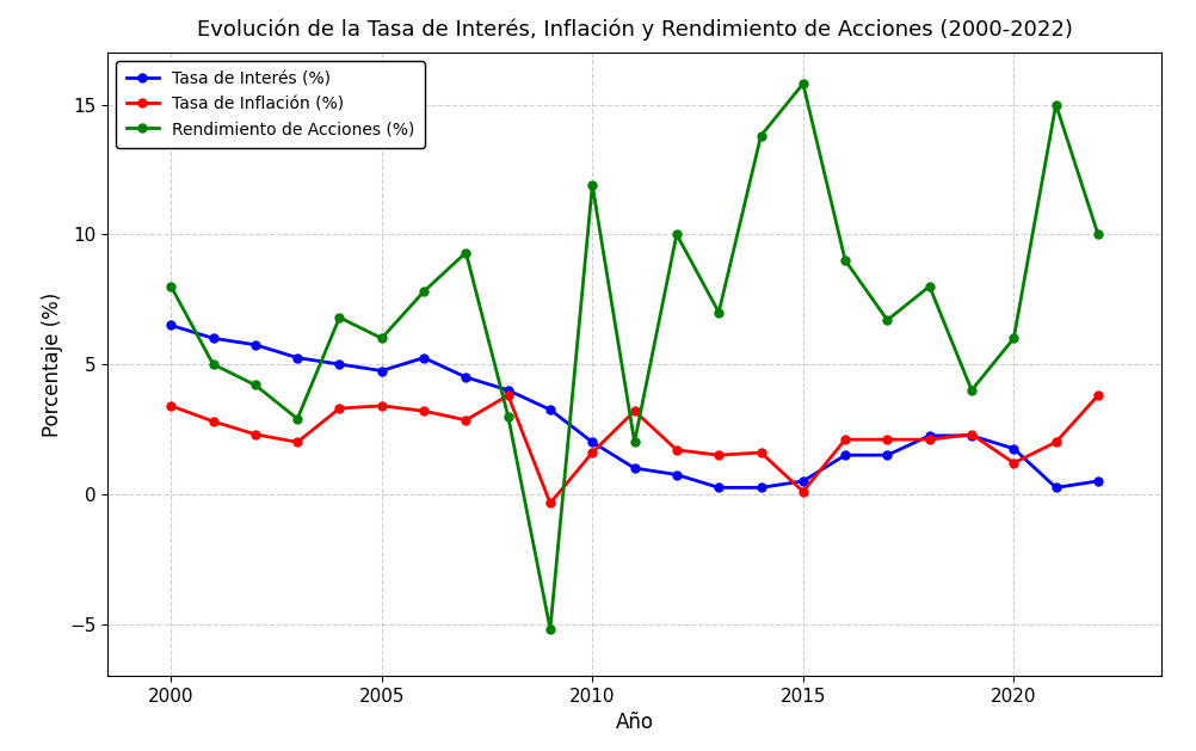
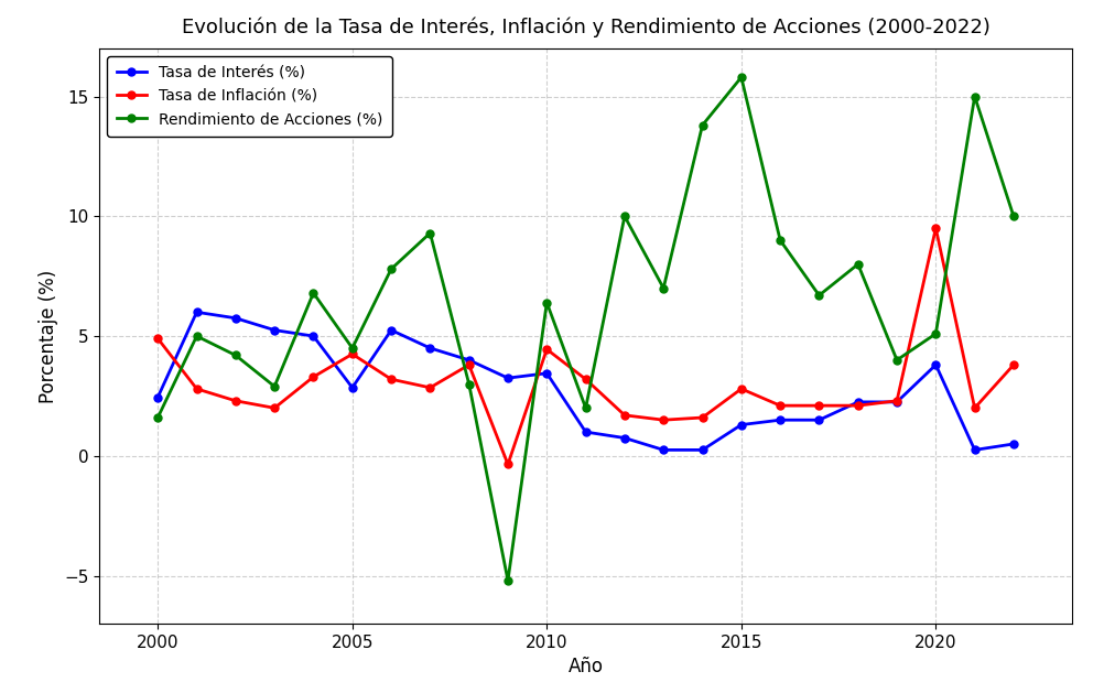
Tasa de Interés (%)/2000: 6.50 -> 2.45
Tasa de Inflación (%)/2000: 3.40 -> 4.90
Rendimiento de Acciones (%)/2000: 8.0 -> 1.6
Tasa de Interés (%)/2005: 4.75 -> 2.85
Tasa de Inflación (%)/2005: 3.40 -> 4.25
Rendimiento de Acciones (%)/2005: 6.0 -> 4.5
Tasa de Interés (%)/2010: 2.00 -> 3.45
Tasa de Inflación (%)/2010: 1.60 -> 4.45
Rendimiento de Acciones (%)/2010: 11.9 -> 6.4
Tasa de Interés (%)/2015: 0.50 -> 1.30
Tasa de Inflación (%)/2015: 0.10 -> 2.80
Tasa de Interés (%)/2020: 1.75 -> 3.80
Tasa de Inflación (%)/2020: 1.20 -> 9.50
Rendimiento de Acciones (%)/2020: 6.0 -> 5.1
